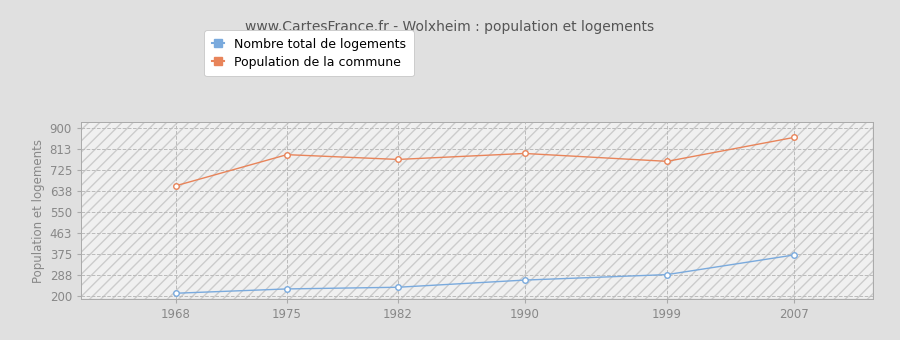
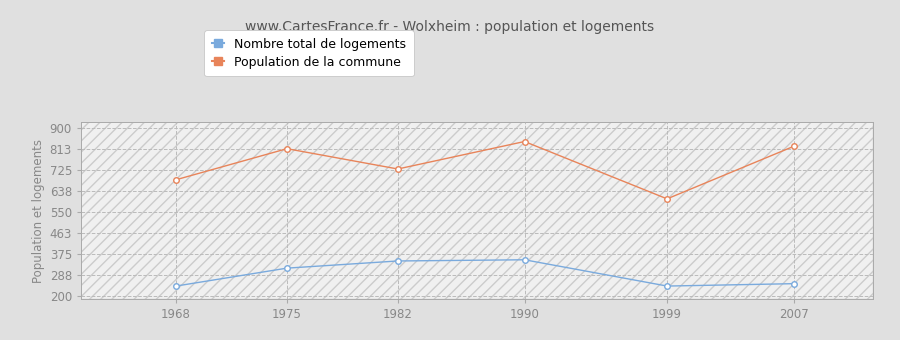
Nombre total de logements/1968: 210 -> 240
Population de la commune/1968: 660 -> 685
Nombre total de logements/1975: 228 -> 315
Population de la commune/1975: 790 -> 815
Nombre total de logements/1982: 235 -> 345
Population de la commune/1982: 770 -> 730
Nombre total de logements/1990: 265 -> 350
Population de la commune/1990: 795 -> 845
Nombre total de logements/1999: 288 -> 240
Population de la commune/1999: 762 -> 605
Nombre total de logements/2007: 370 -> 250
Population de la commune/2007: 862 -> 825
